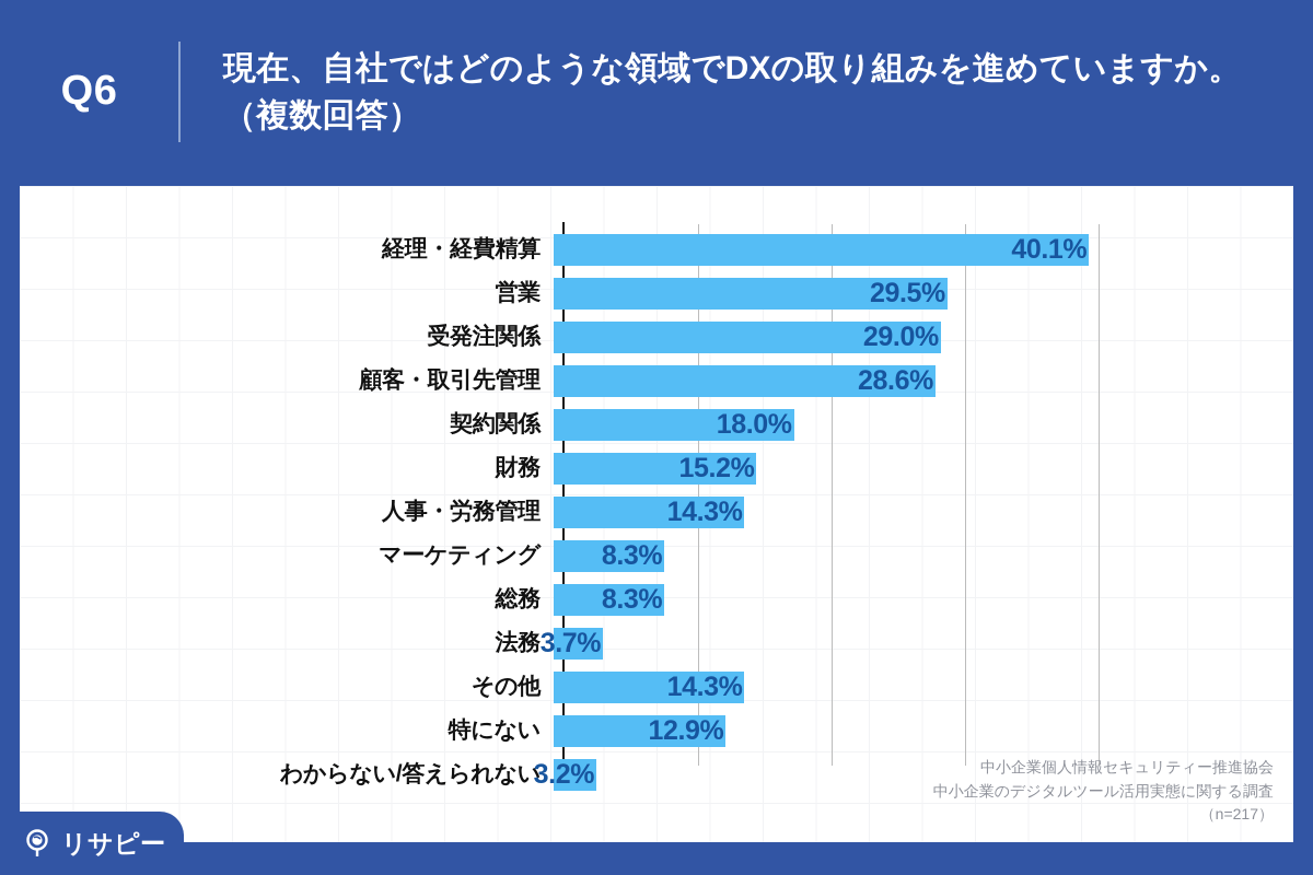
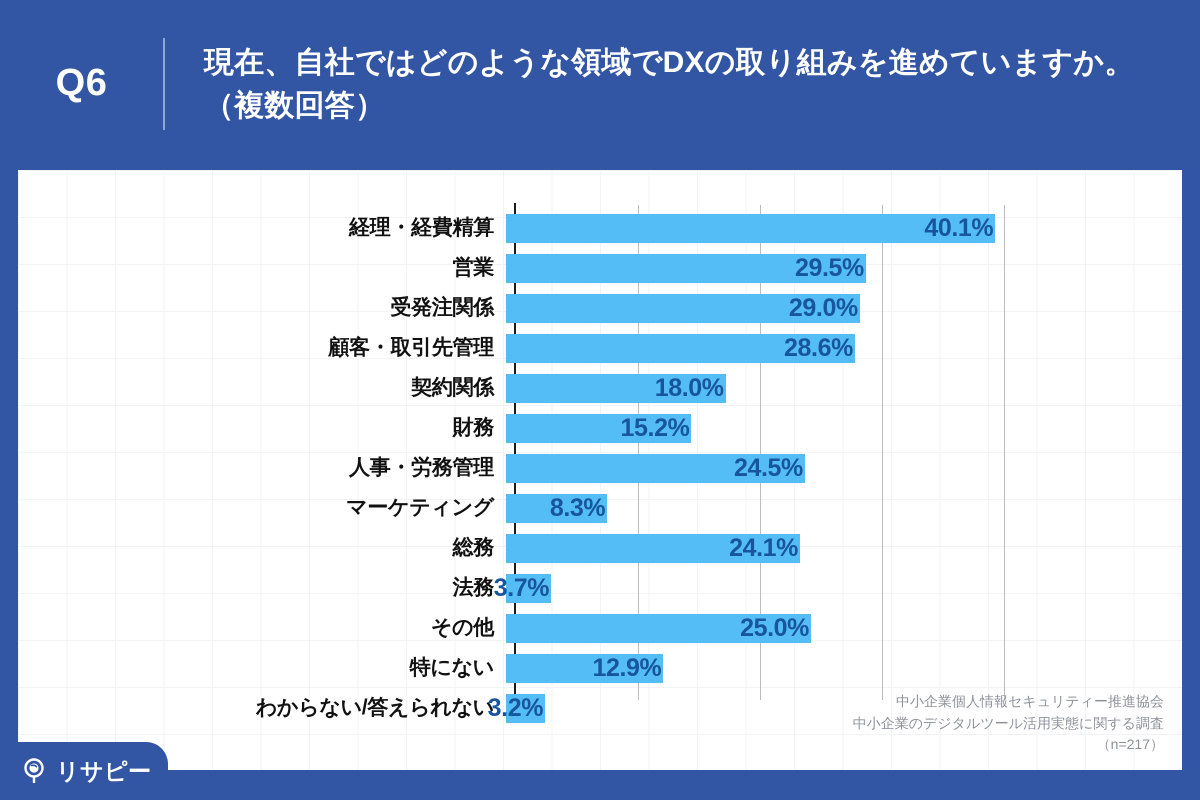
人事・労務管理: 14.3% -> 24.5%
総務: 8.3% -> 24.1%
その他: 14.3% -> 25.0%
